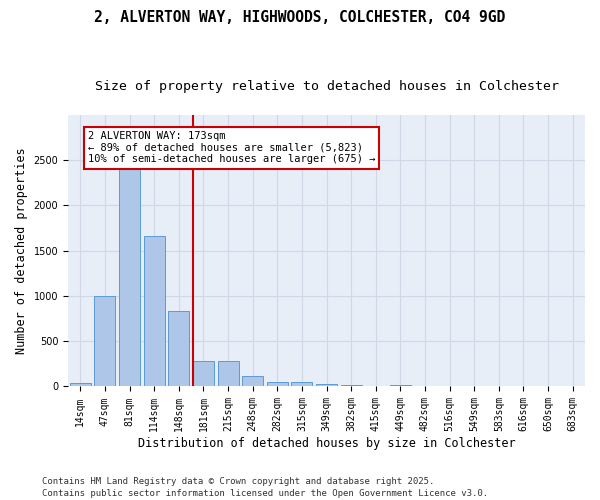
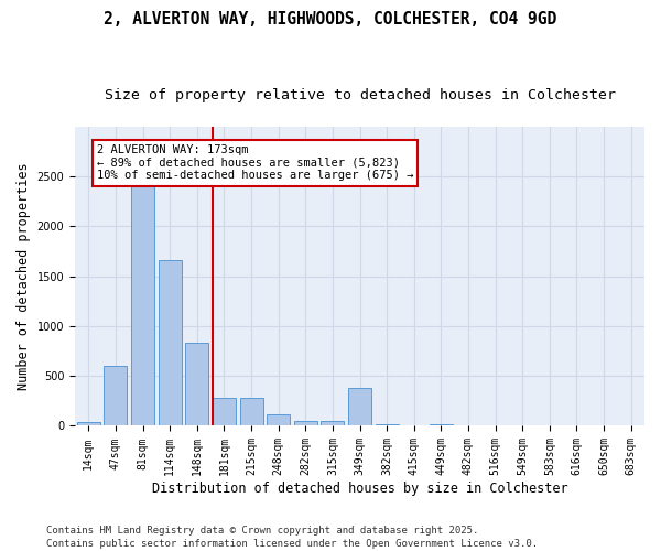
47sqm: 1000 -> 600
349sqm: 30 -> 380
